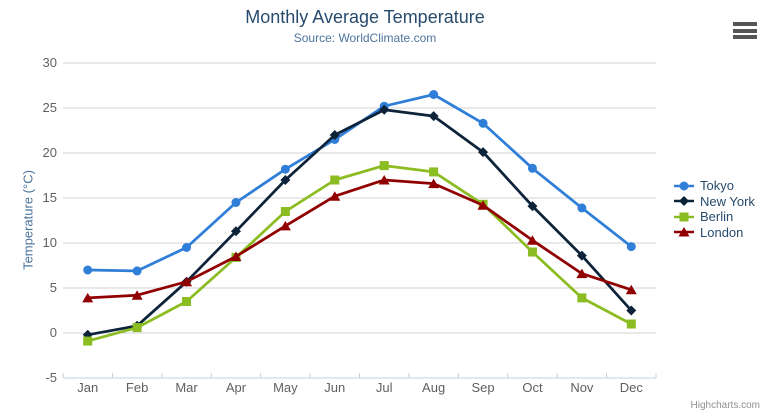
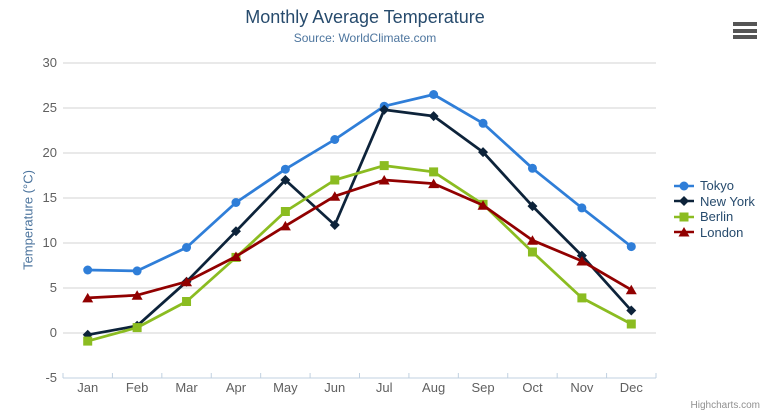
New York/Jun: 22 -> 12
London/Nov: 7 -> 8
